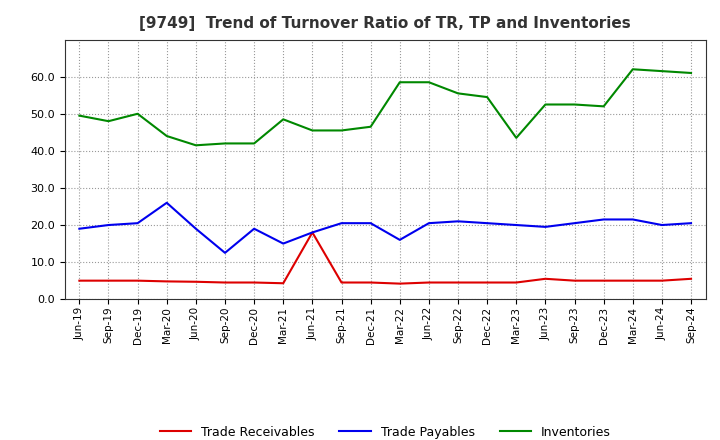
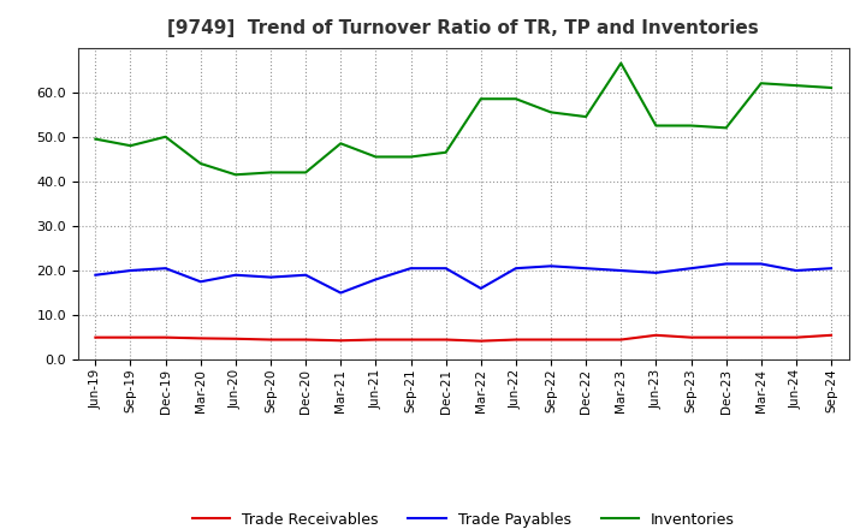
Trade Payables/Mar-20: 26.0 -> 17.5
Trade Payables/Sep-20: 12.5 -> 18.5
Trade Receivables/Jun-21: 18.0 -> 4.5
Inventories/Mar-23: 43.5 -> 66.5
